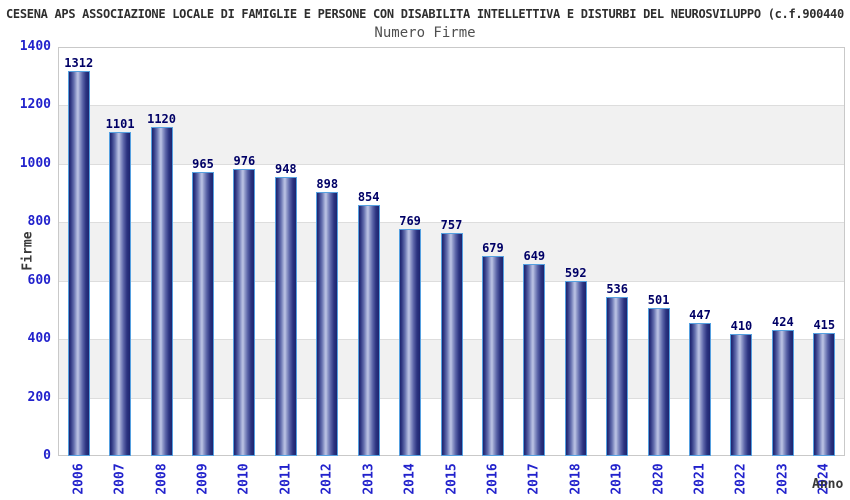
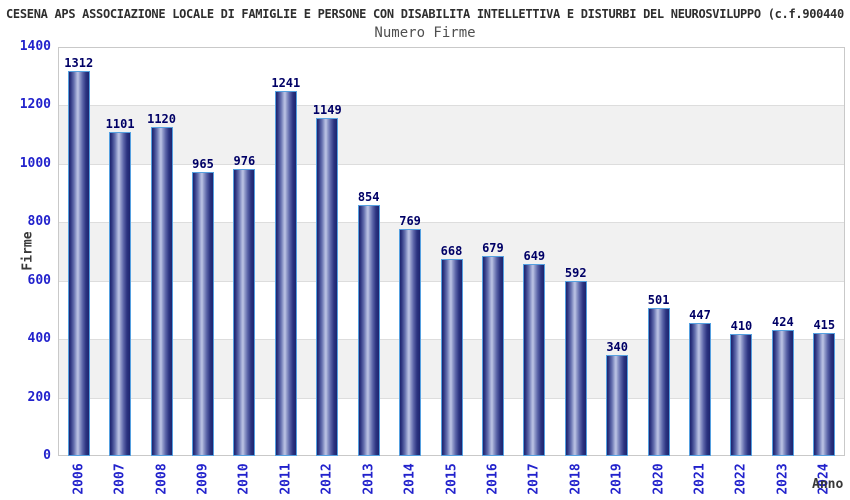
2011: 948 -> 1241
2012: 898 -> 1149
2015: 757 -> 668
2019: 536 -> 340
